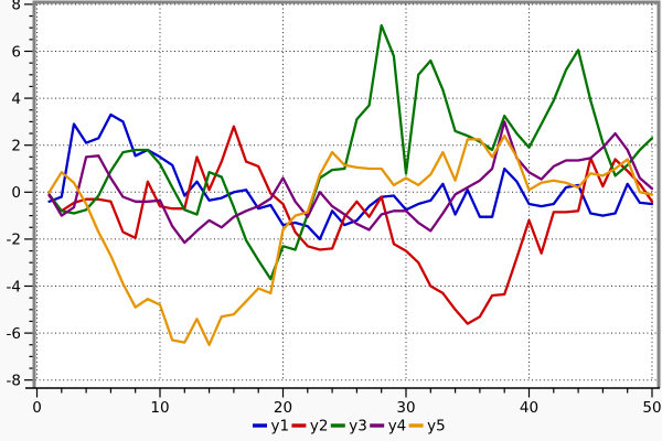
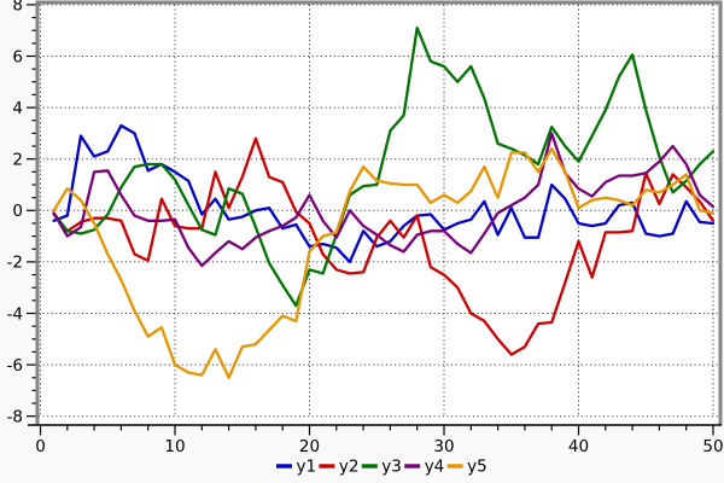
y5/10: -4.8 -> -6.0
y3/30: 0.8 -> 5.6
